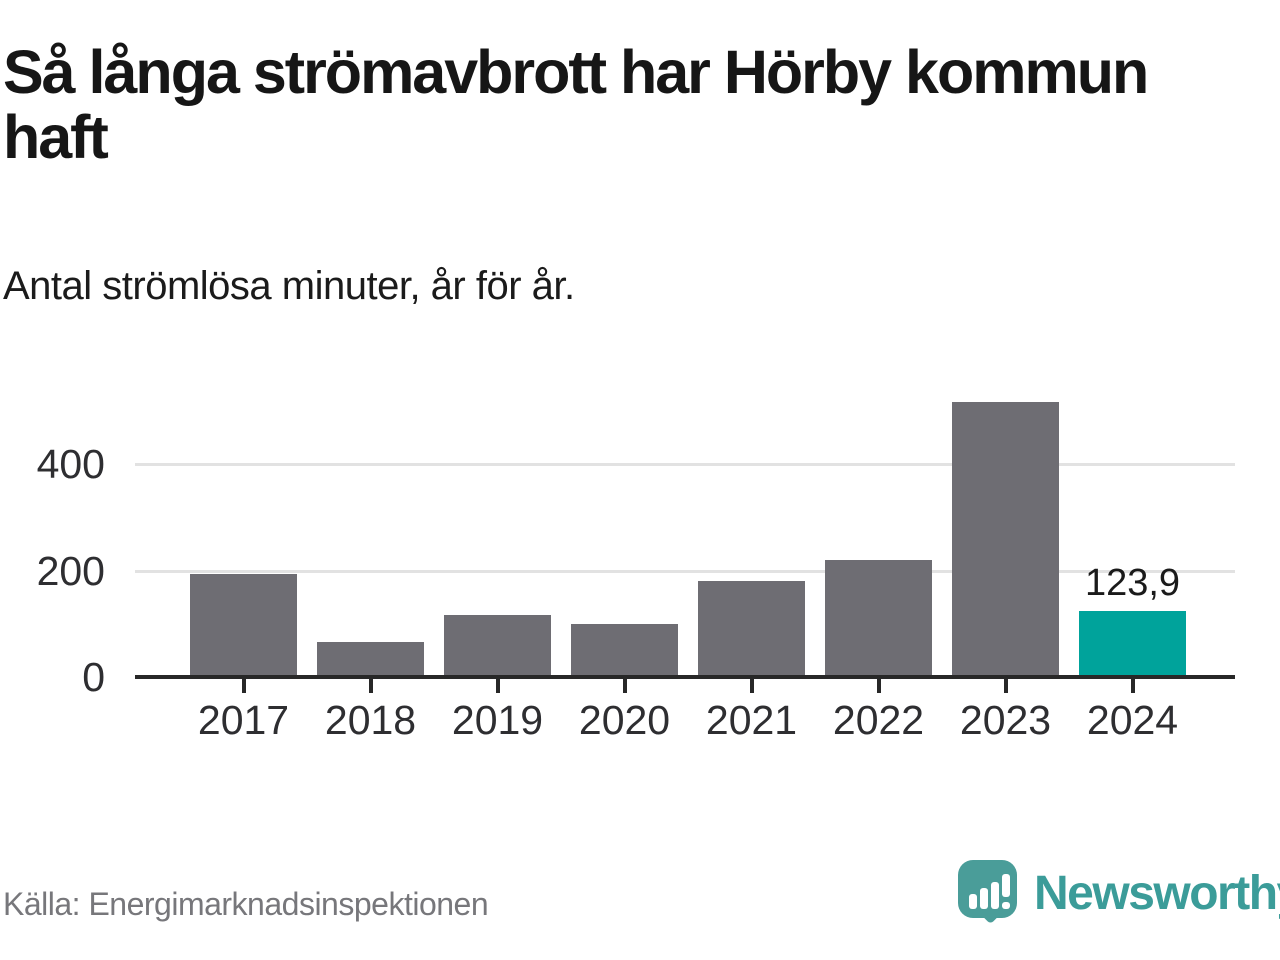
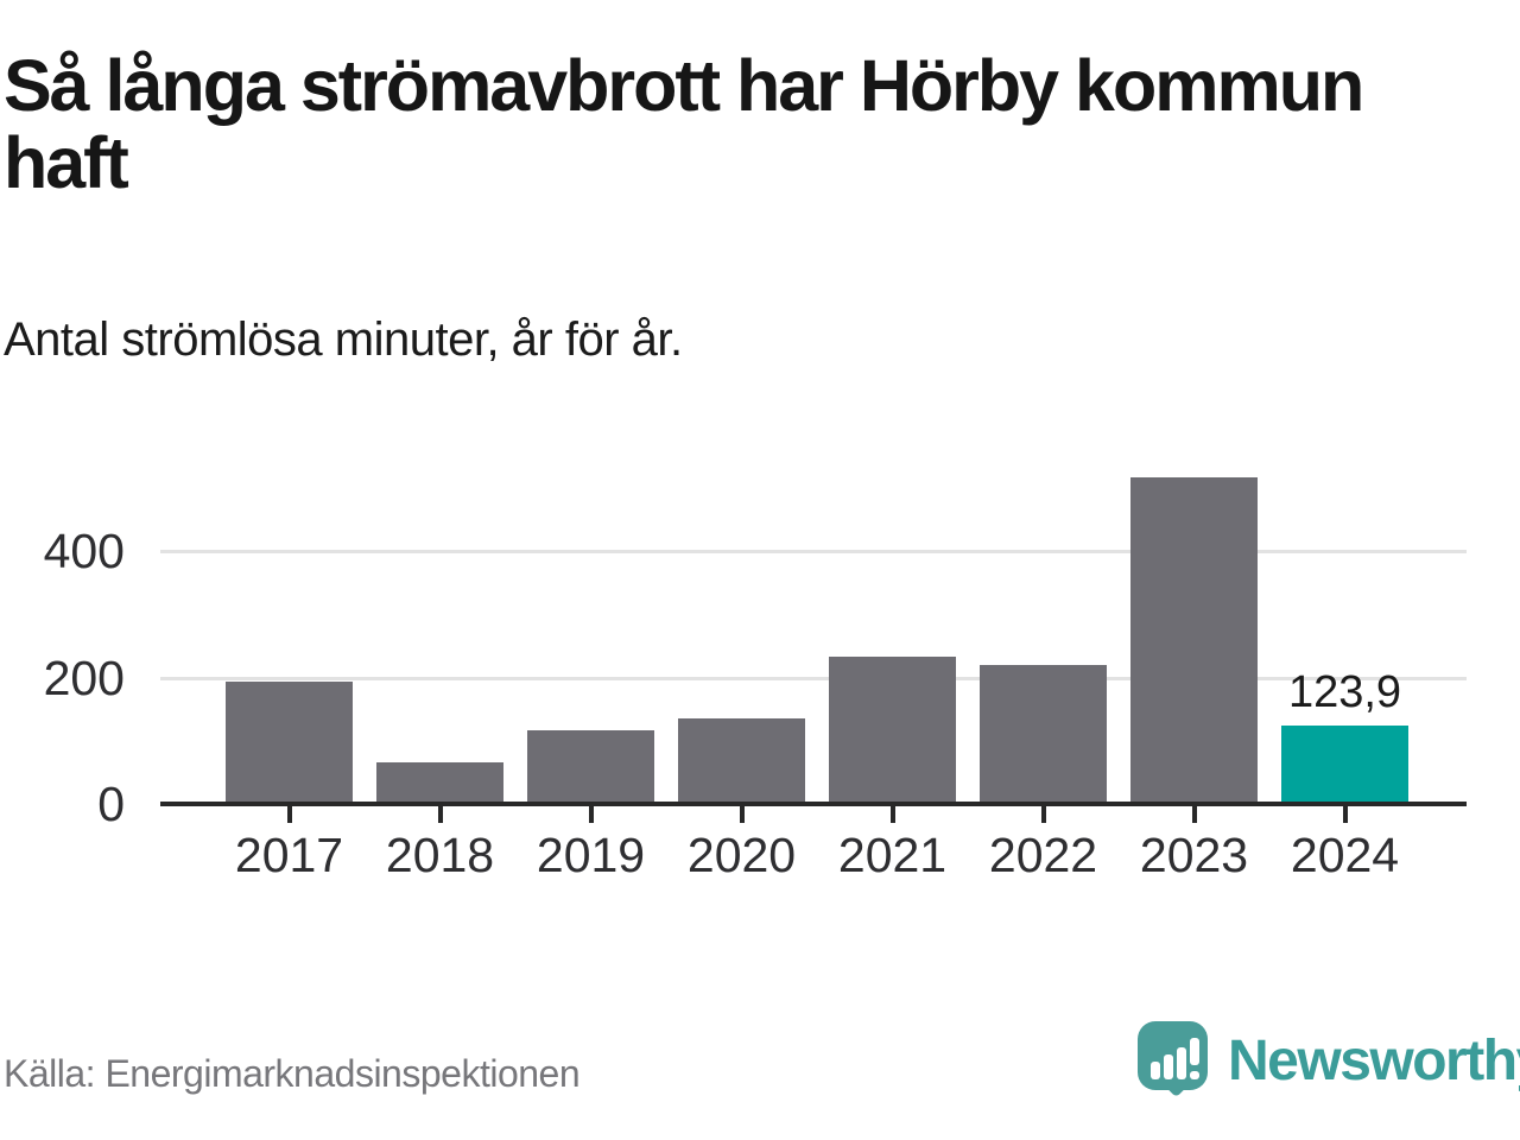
2020: 100 -> 140
2021: 180 -> 230
